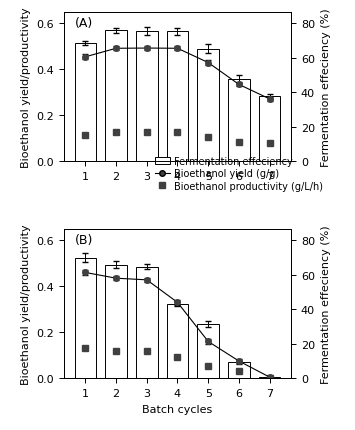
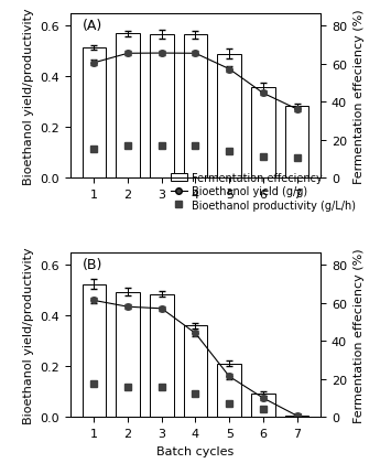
Fermentation effeciency/4: 0.325 -> 0.360
Fermentation effeciency/5: 0.235 -> 0.212
Fermentation effeciency/6: 0.070 -> 0.092
